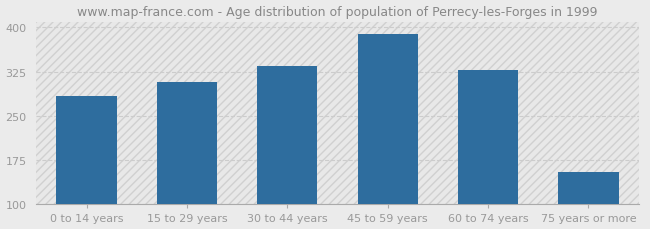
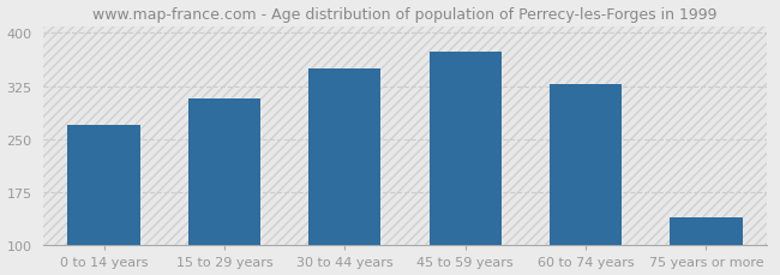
0 to 14 years: 283 -> 270
30 to 44 years: 335 -> 350
45 to 59 years: 388 -> 374
75 years or more: 155 -> 140
